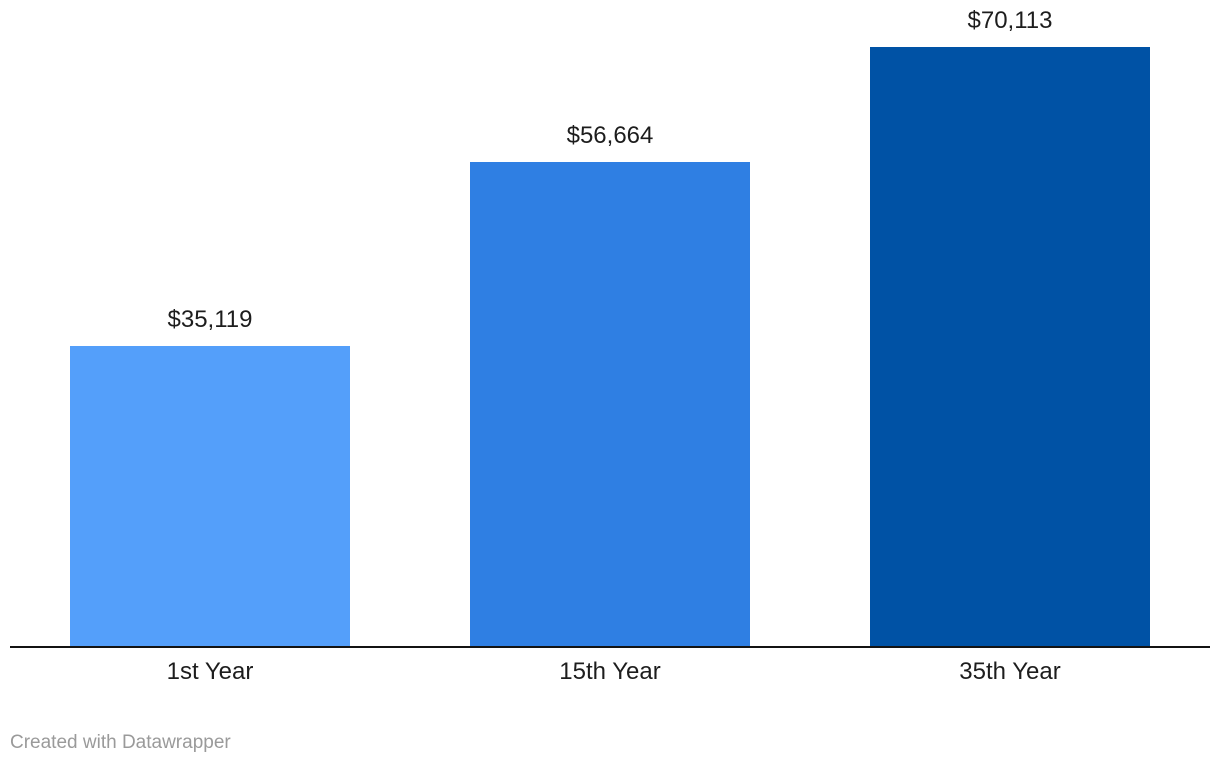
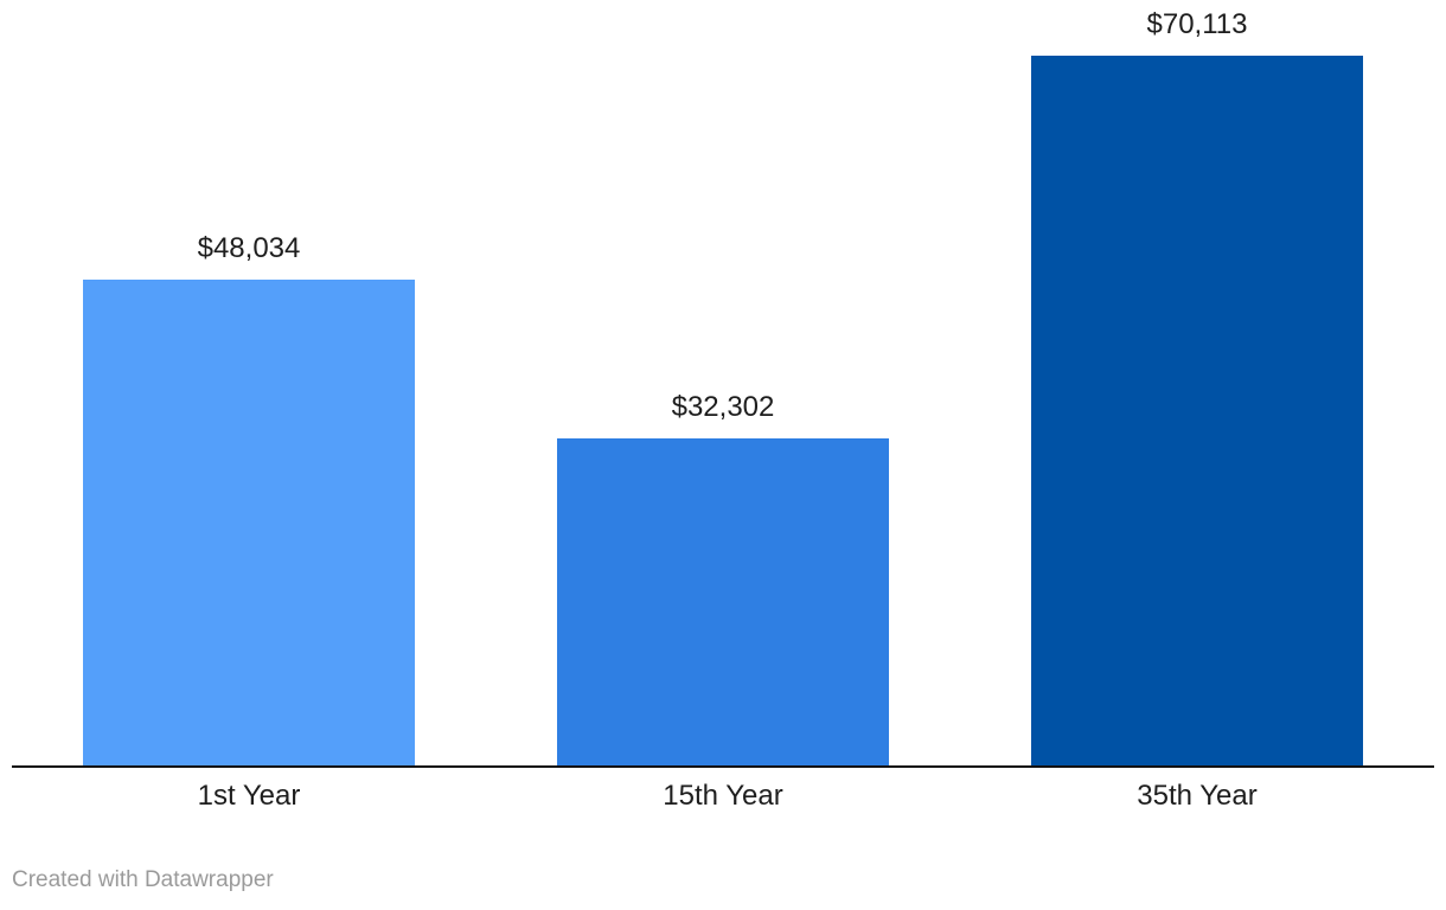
1st Year: $35,119 -> $48,034
15th Year: $56,664 -> $32,302
